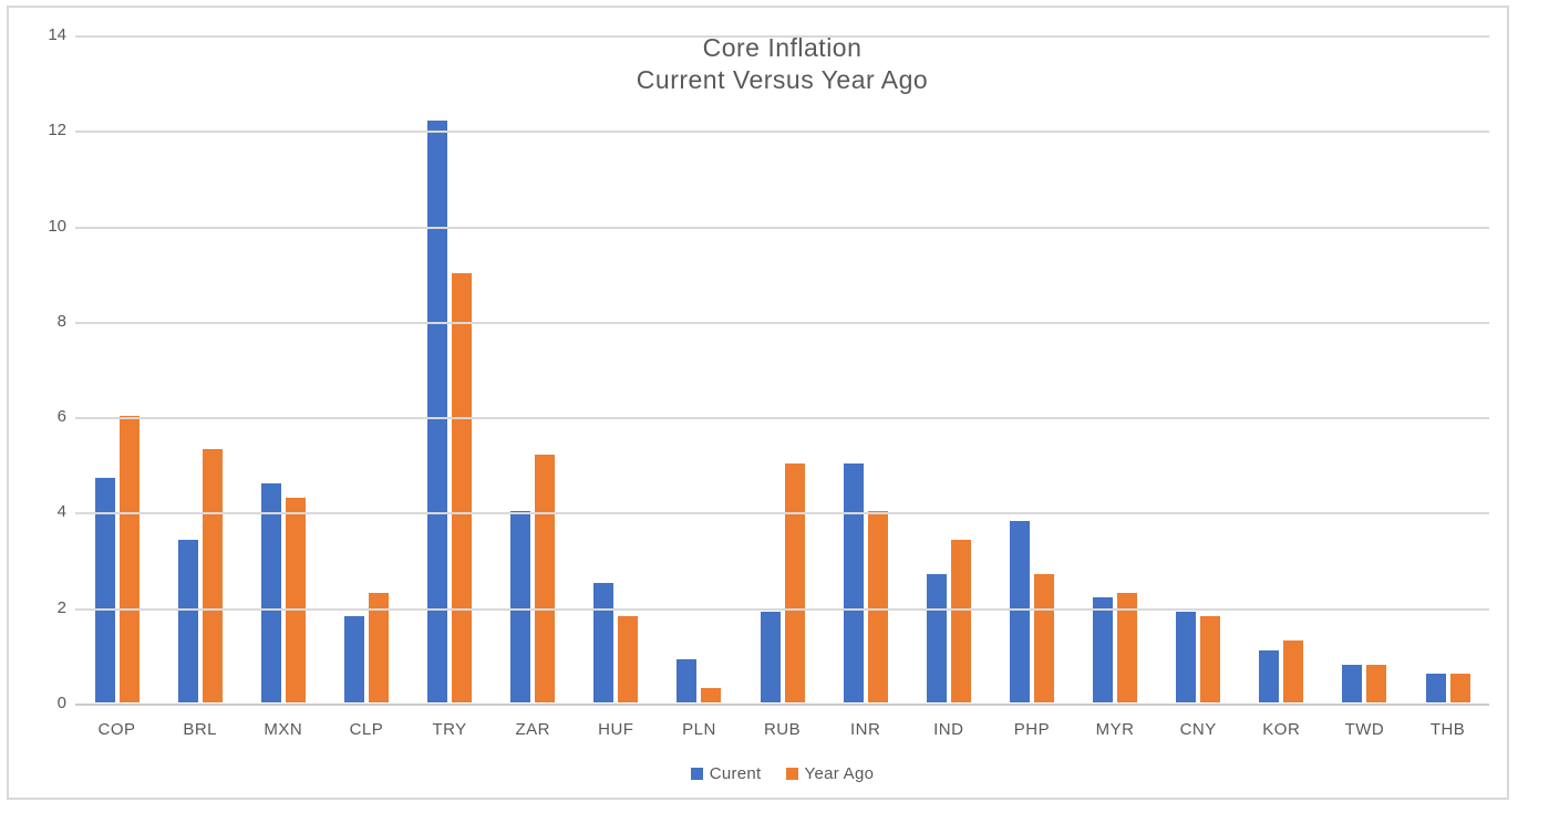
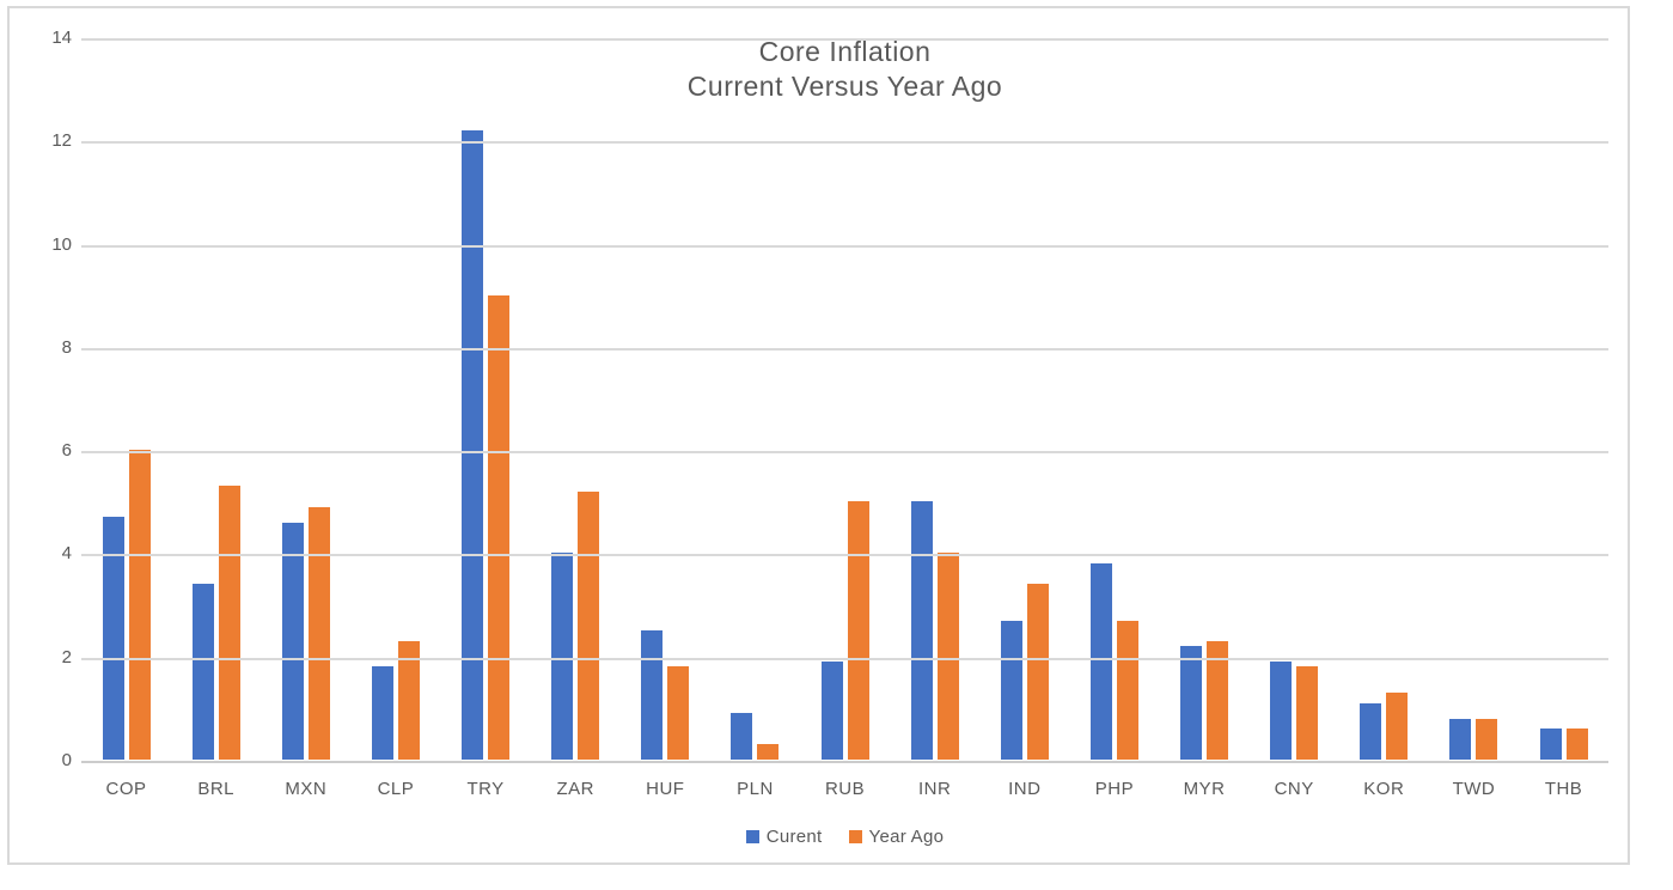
Year Ago/MXN: 4.3 -> 4.9
